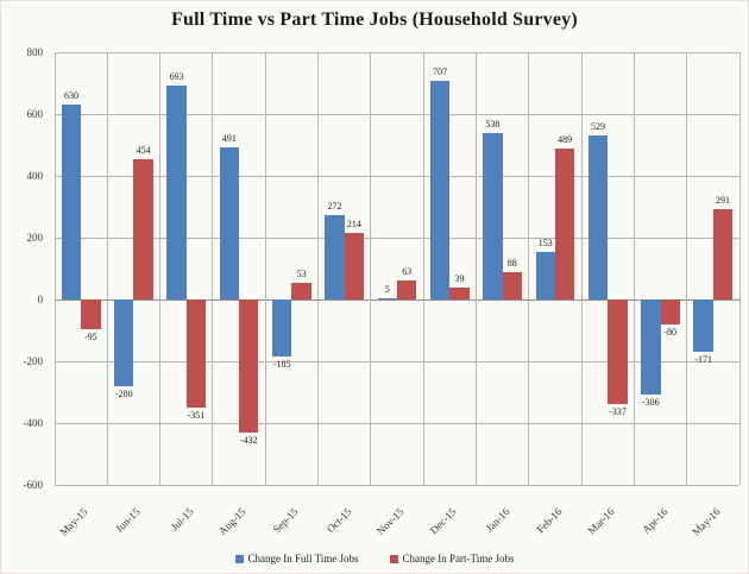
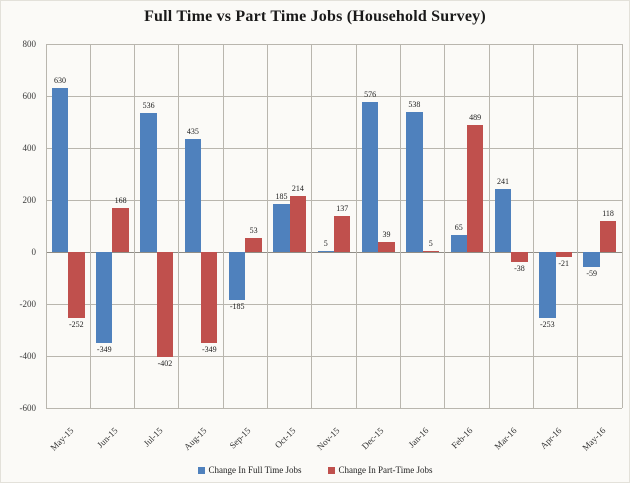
Change In Part-Time Jobs/May-15: -95 -> -252
Change In Full Time Jobs/Jun-15: -280 -> -349
Change In Part-Time Jobs/Jun-15: 454 -> 168
Change In Full Time Jobs/Jul-15: 693 -> 536
Change In Part-Time Jobs/Jul-15: -351 -> -402
Change In Full Time Jobs/Aug-15: 491 -> 435
Change In Part-Time Jobs/Aug-15: -432 -> -349
Change In Full Time Jobs/Oct-15: 272 -> 185
Change In Part-Time Jobs/Nov-15: 63 -> 137
Change In Full Time Jobs/Dec-15: 707 -> 576
Change In Part-Time Jobs/Jan-16: 88 -> 5
Change In Full Time Jobs/Feb-16: 153 -> 65
Change In Full Time Jobs/Mar-16: 529 -> 241
Change In Part-Time Jobs/Mar-16: -337 -> -38
Change In Full Time Jobs/Apr-16: -306 -> -253
Change In Part-Time Jobs/Apr-16: -80 -> -21
Change In Full Time Jobs/May-16: -171 -> -59
Change In Part-Time Jobs/May-16: 291 -> 118
